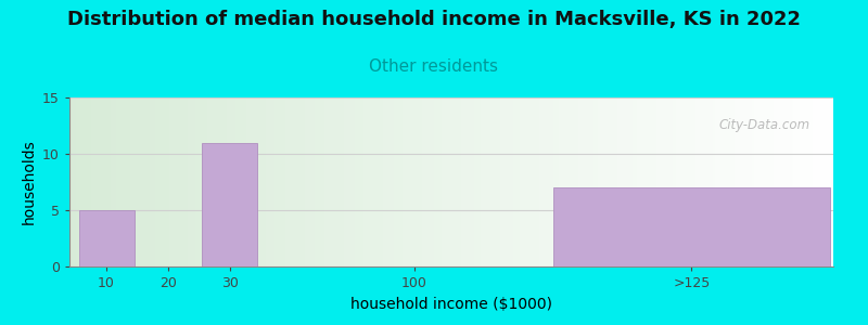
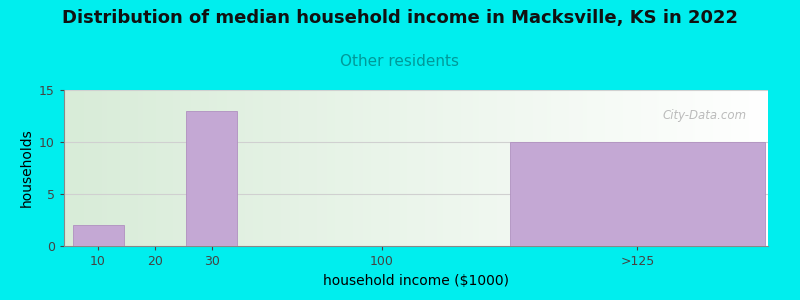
10: 5 -> 2
30: 11 -> 13
>125: 7 -> 10
